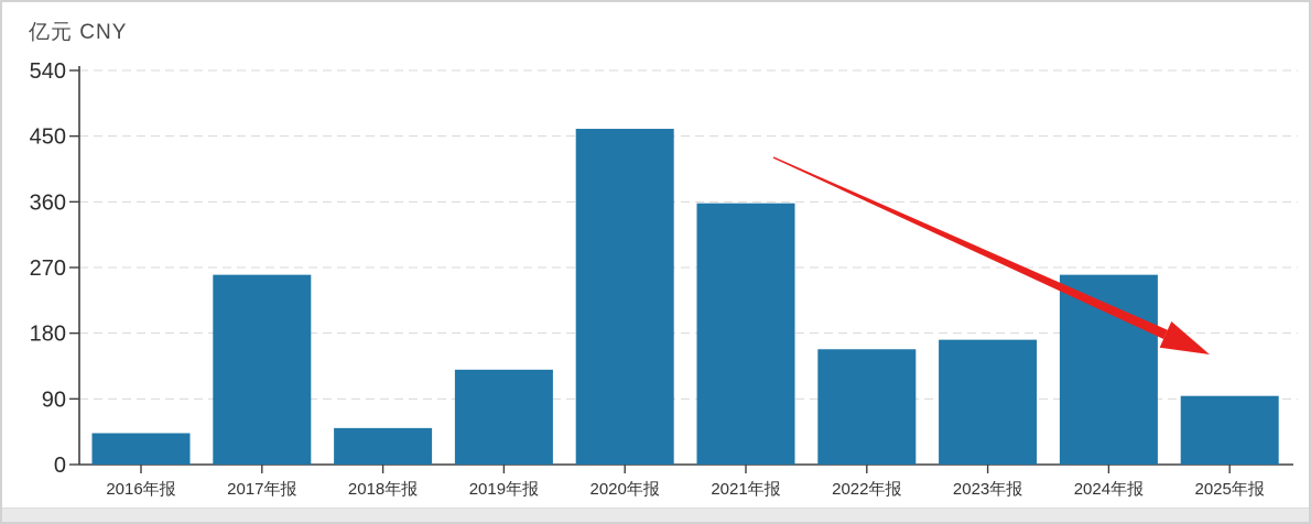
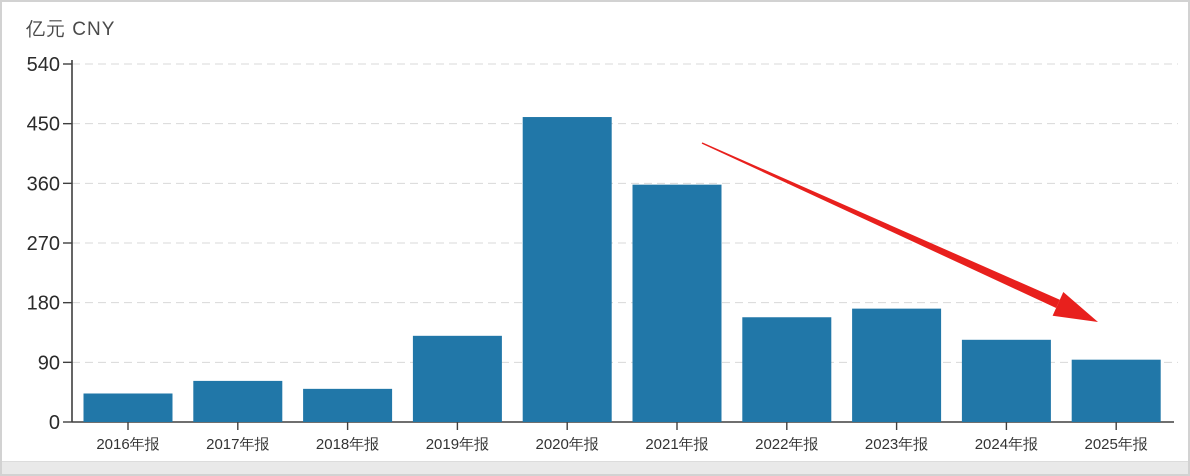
2017年报: 260 -> 60
2024年报: 260 -> 120
